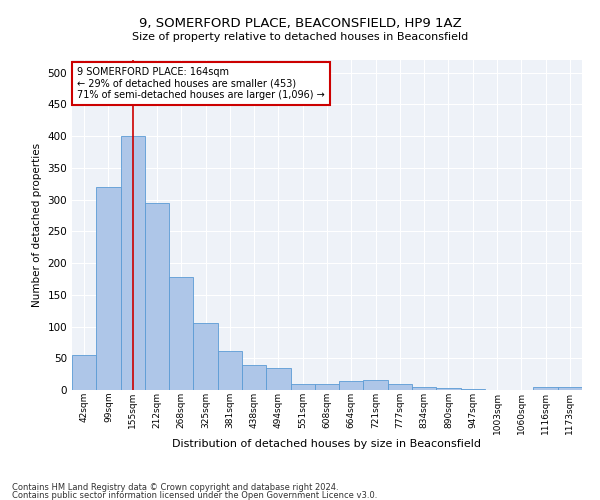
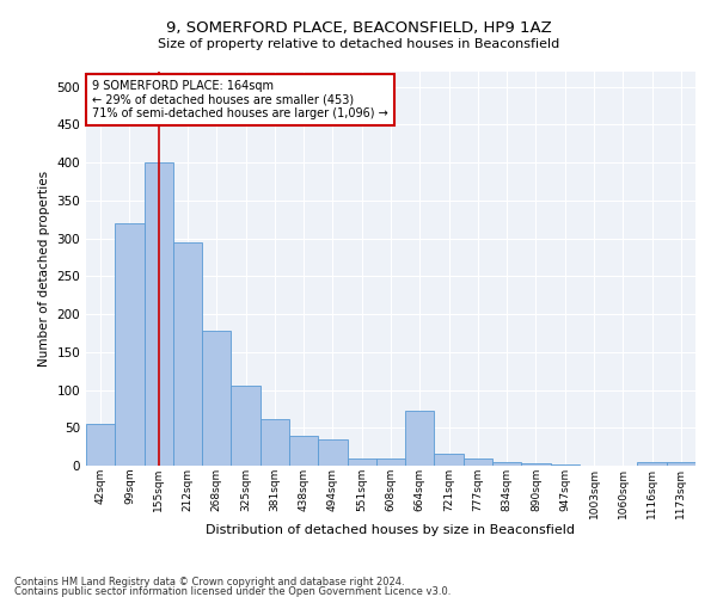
664sqm: 14 -> 72
